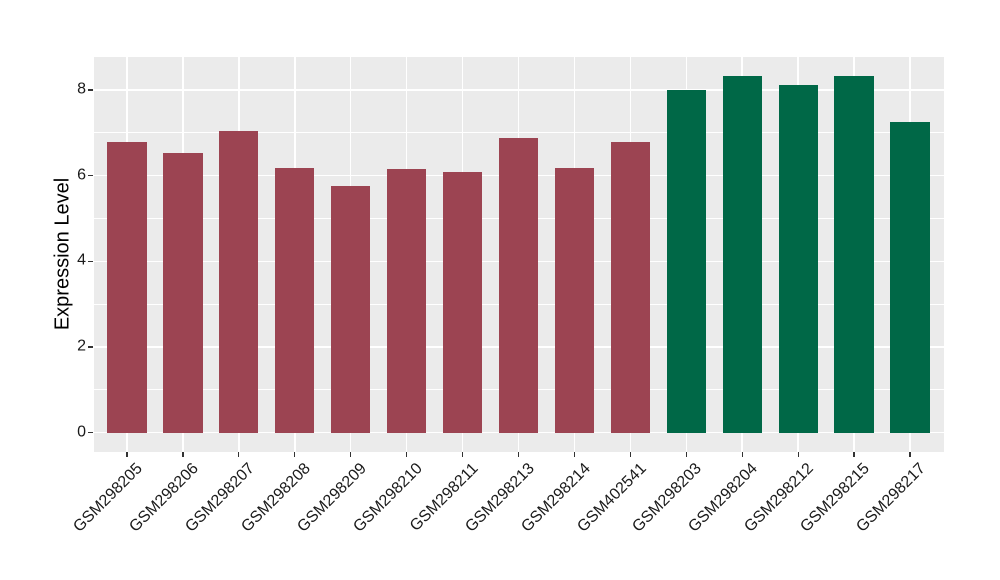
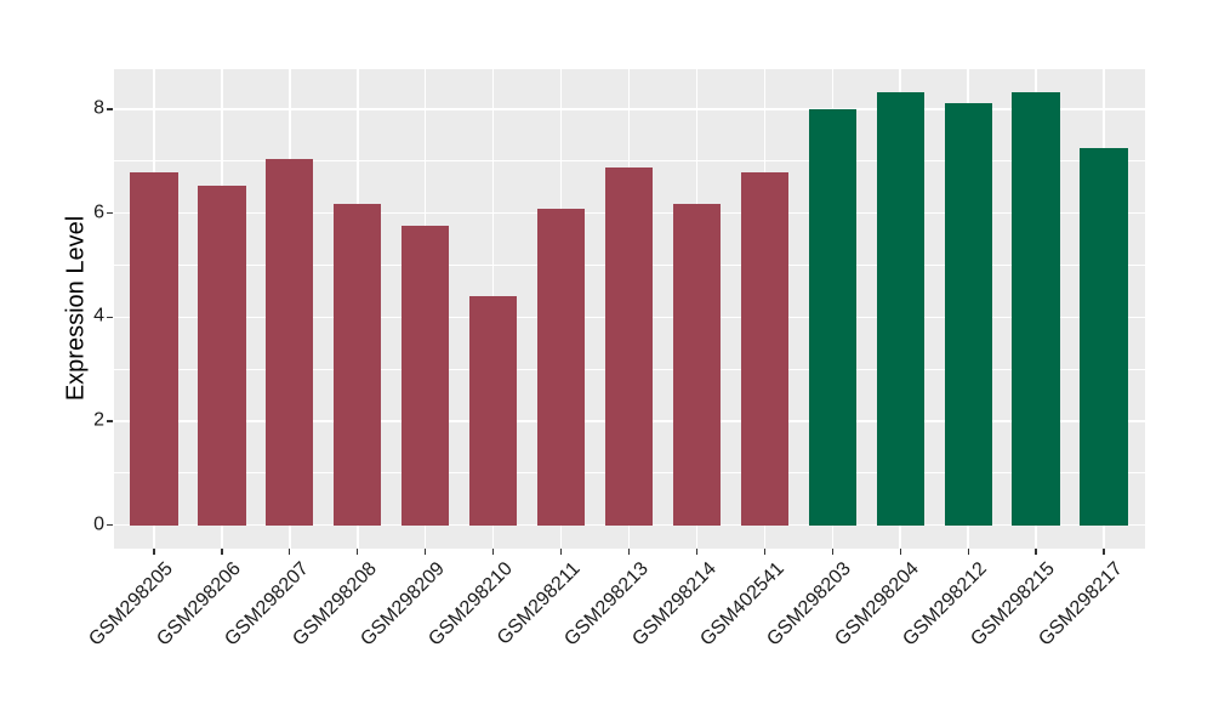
GSM298210: 6.2 -> 4.4
